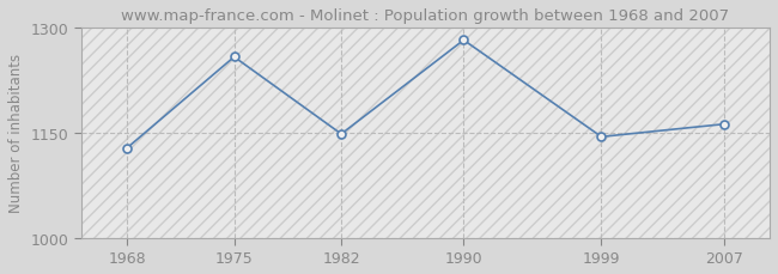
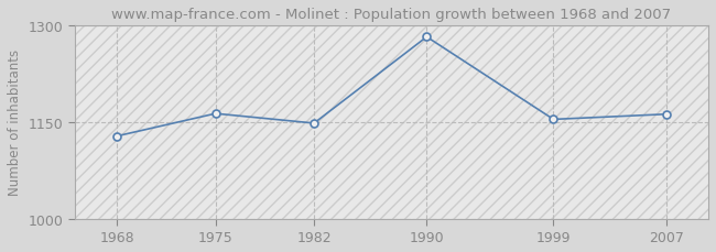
1975: 1258 -> 1163
1999: 1144 -> 1154
